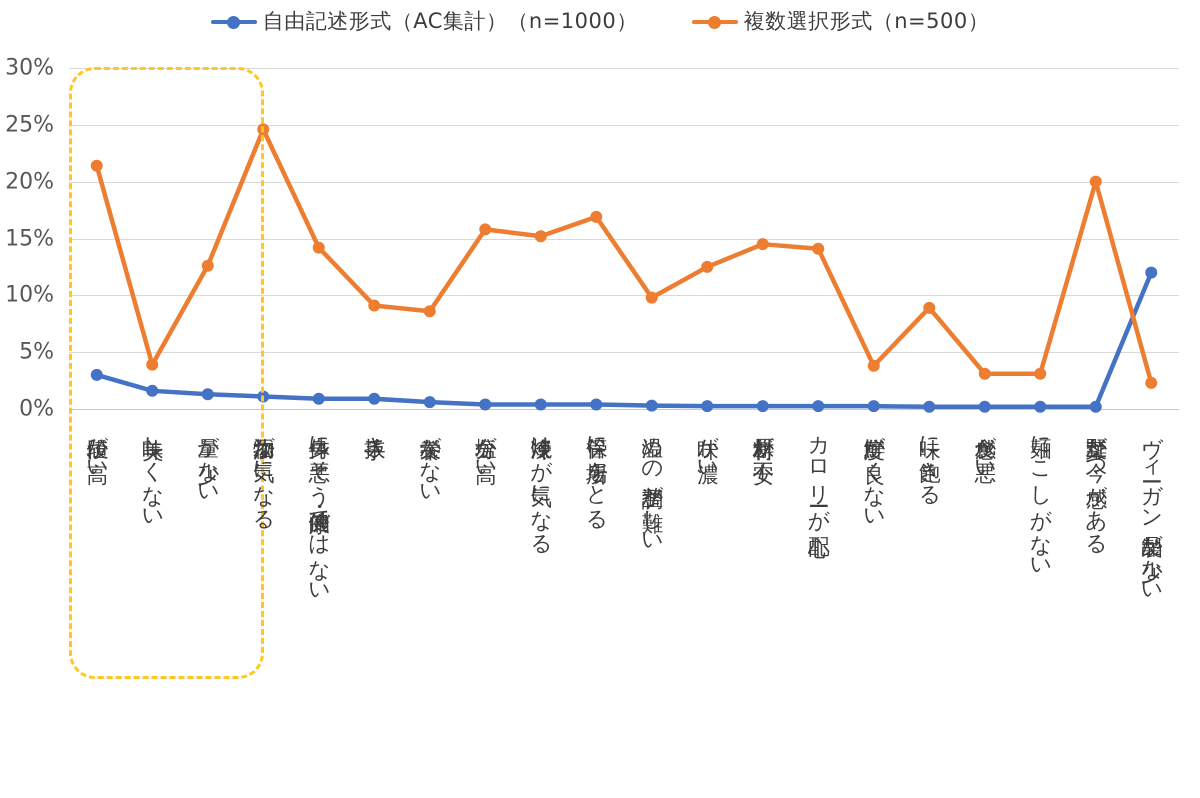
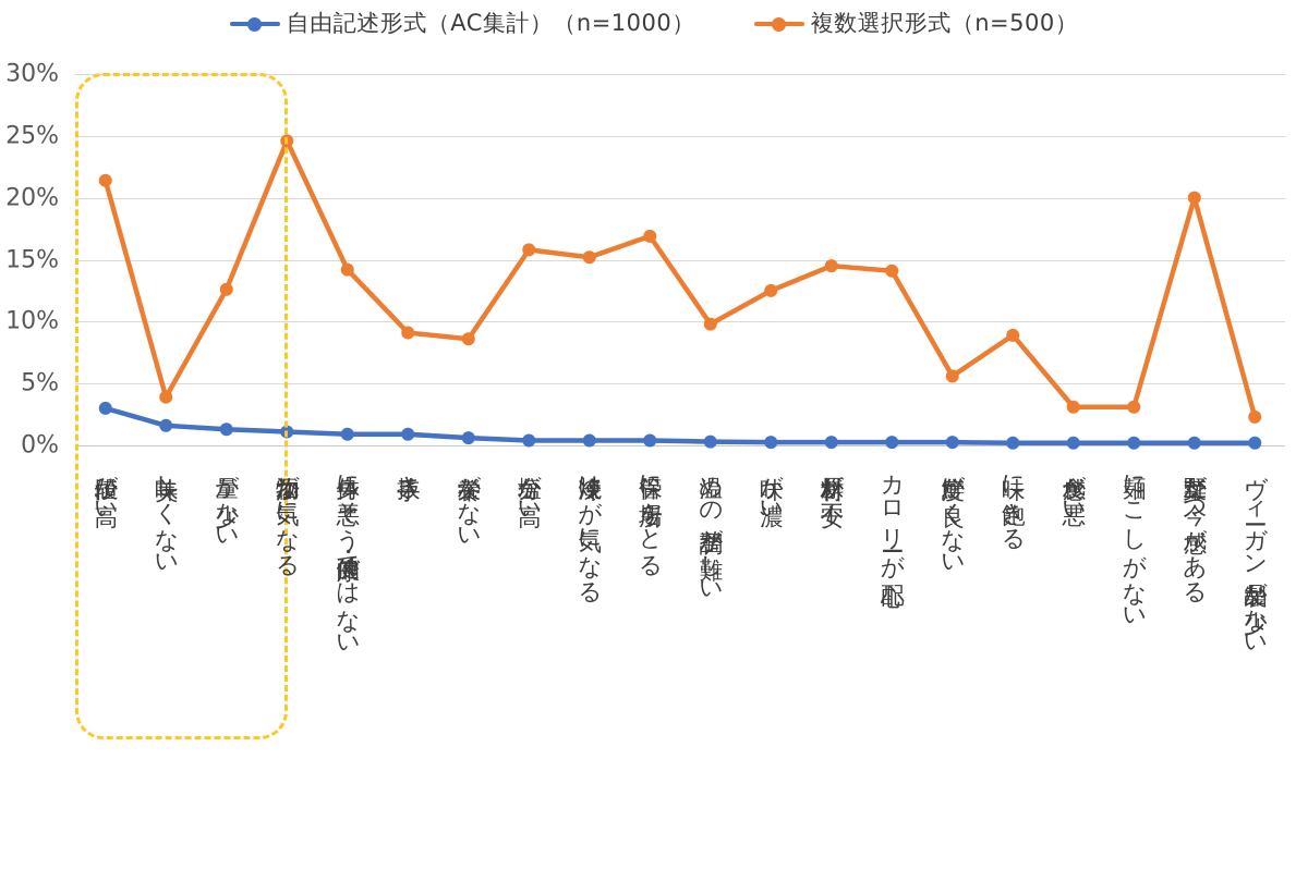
複数選択形式（n=500）/鮮度が良くない: 3.8% -> 5.6%
自由記述形式（AC集計）（n=1000）/ヴィーガン製品が少ない: 12.0% -> 0.2%
